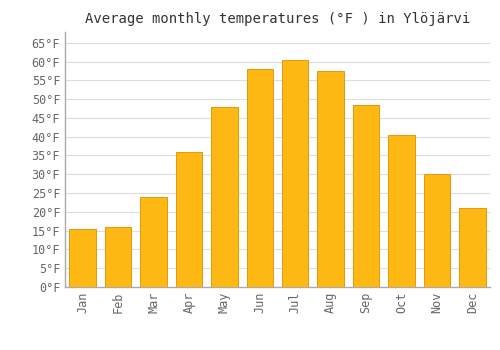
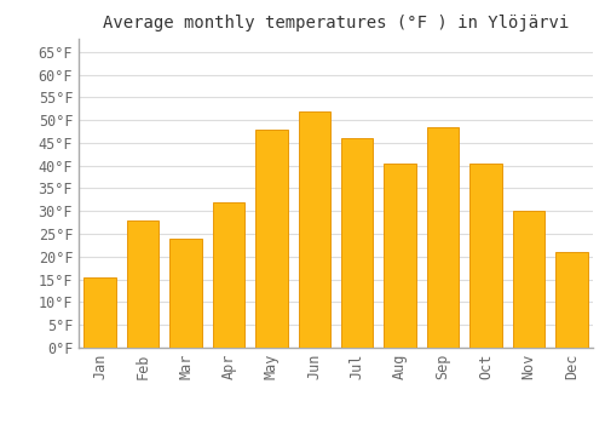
Feb: 16.0°F -> 28.0°F
Apr: 36.0°F -> 32.0°F
Jun: 58.0°F -> 52.0°F
Jul: 60.5°F -> 46.0°F
Aug: 57.5°F -> 40.5°F
